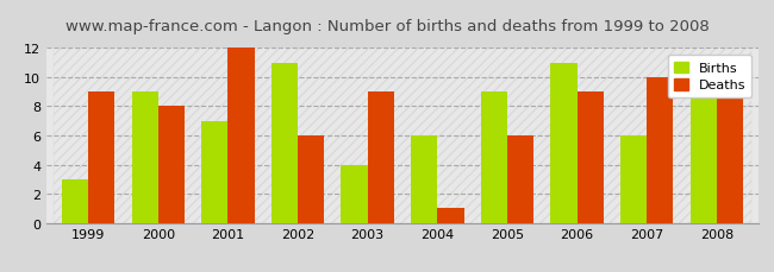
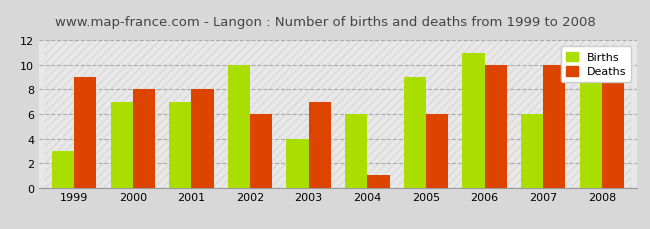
Births/2000: 9 -> 7
Deaths/2001: 12 -> 8
Births/2002: 11 -> 10
Deaths/2003: 9 -> 7
Deaths/2006: 9 -> 10
